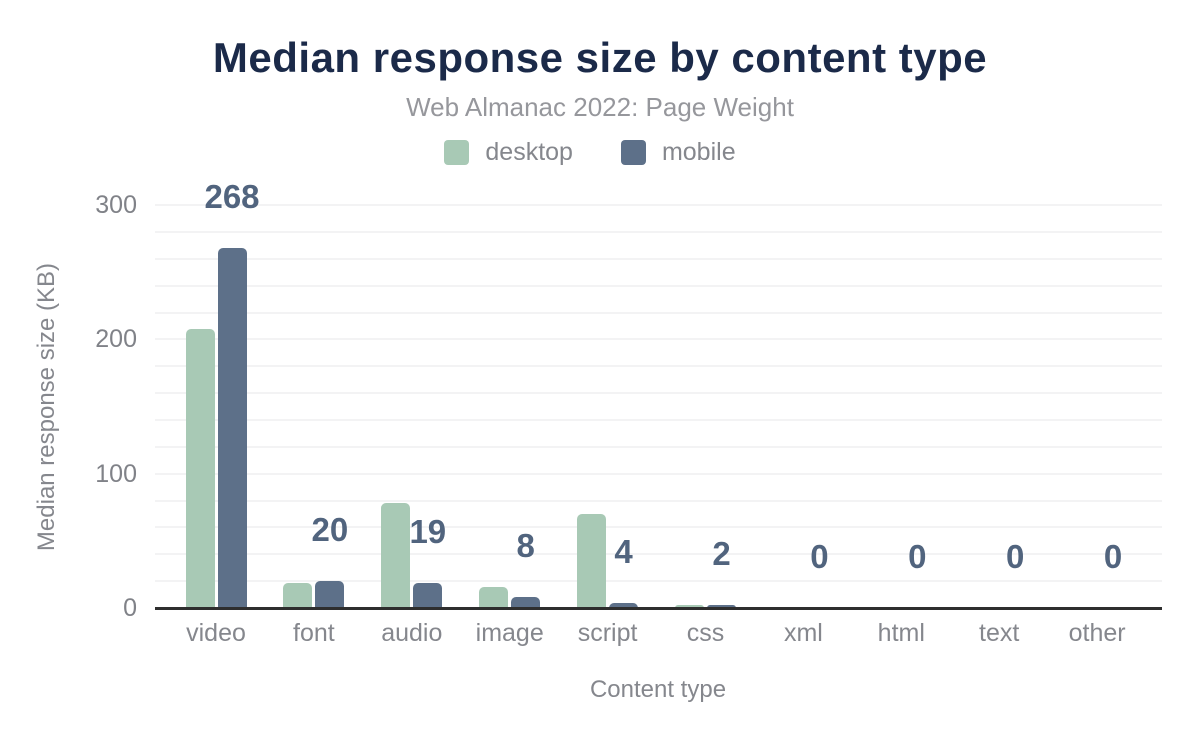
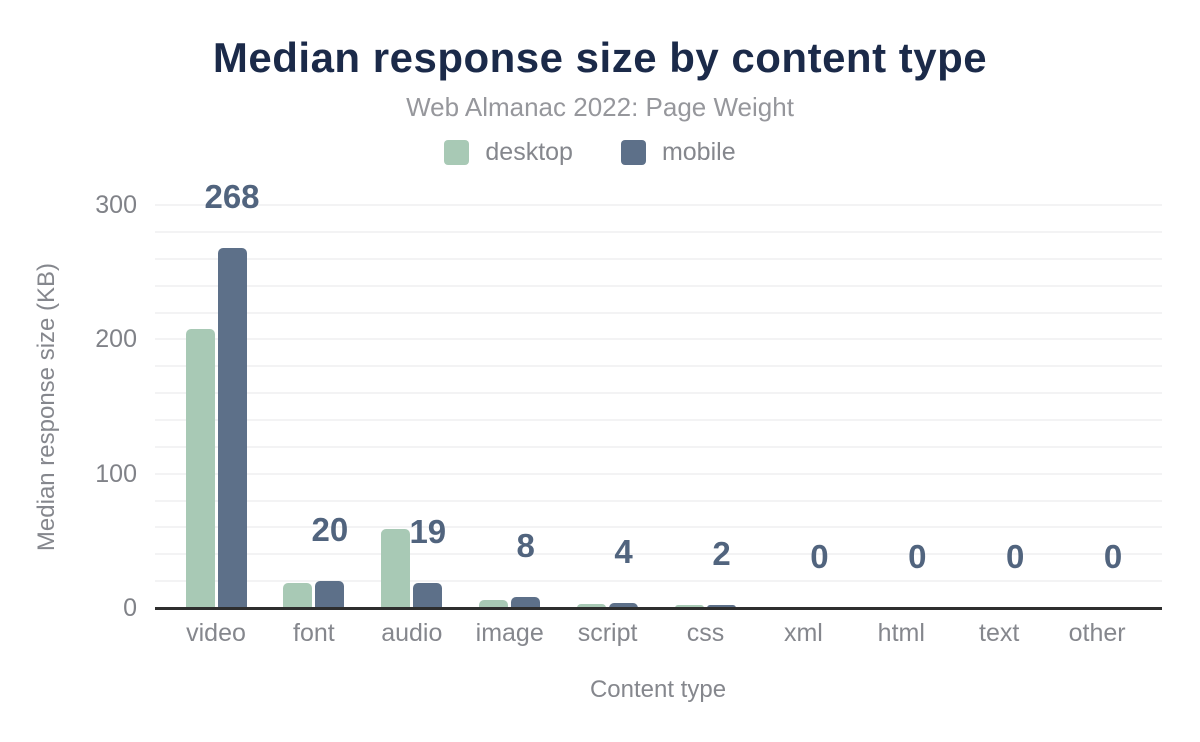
desktop/audio: 78 -> 59
desktop/image: 16 -> 6
desktop/script: 70 -> 3
